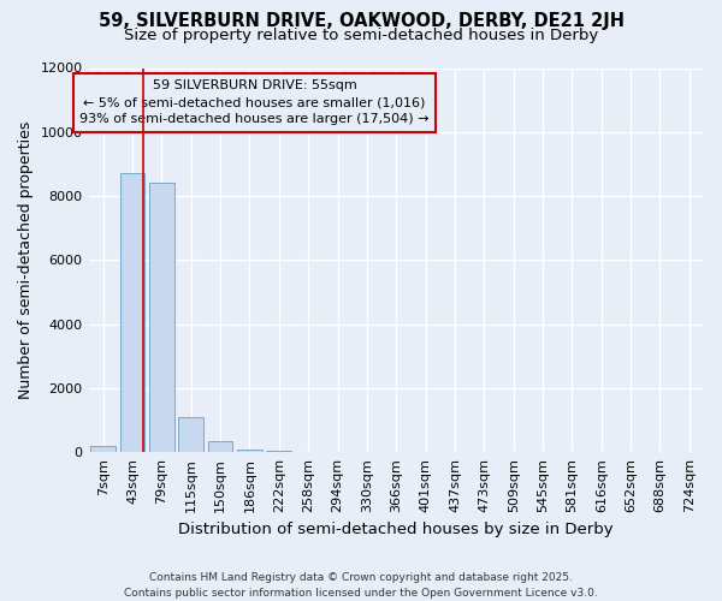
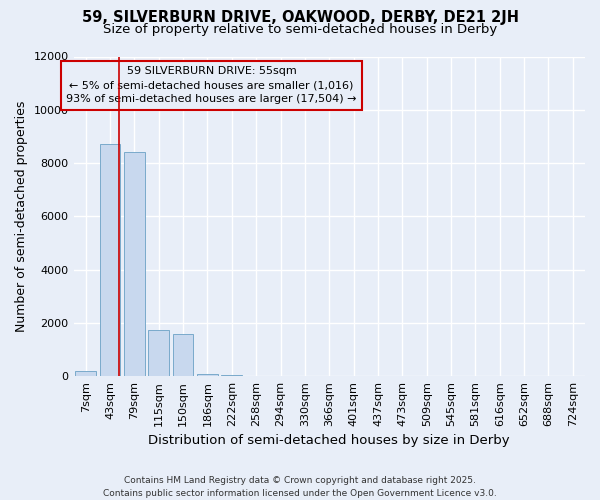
115sqm: 1100 -> 1750
150sqm: 350 -> 1600
